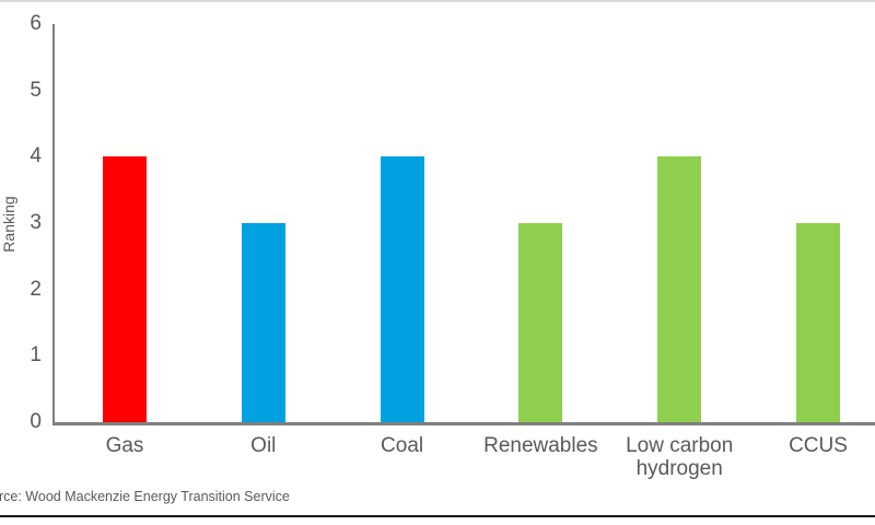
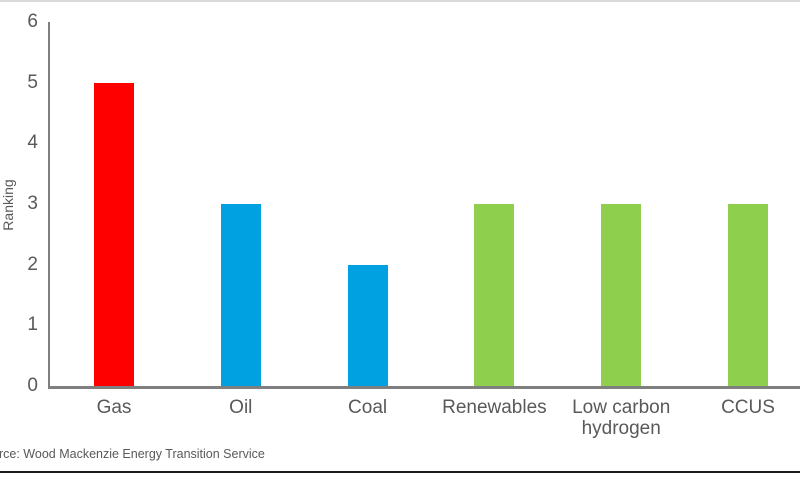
Gas: 4 -> 5
Coal: 4 -> 2
Low carbon hydrogen: 4 -> 3
